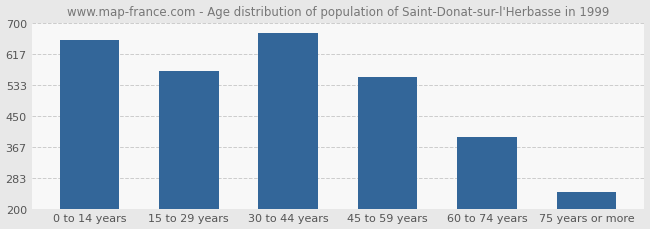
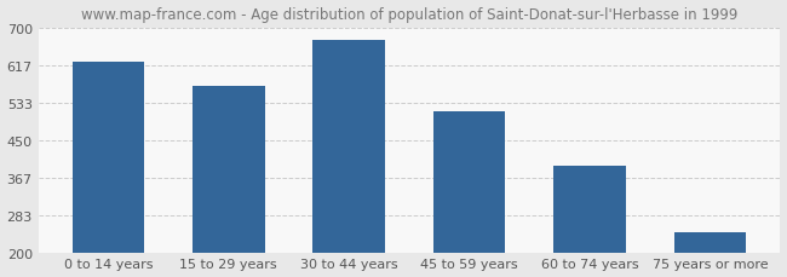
0 to 14 years: 655 -> 625
45 to 59 years: 553 -> 515
